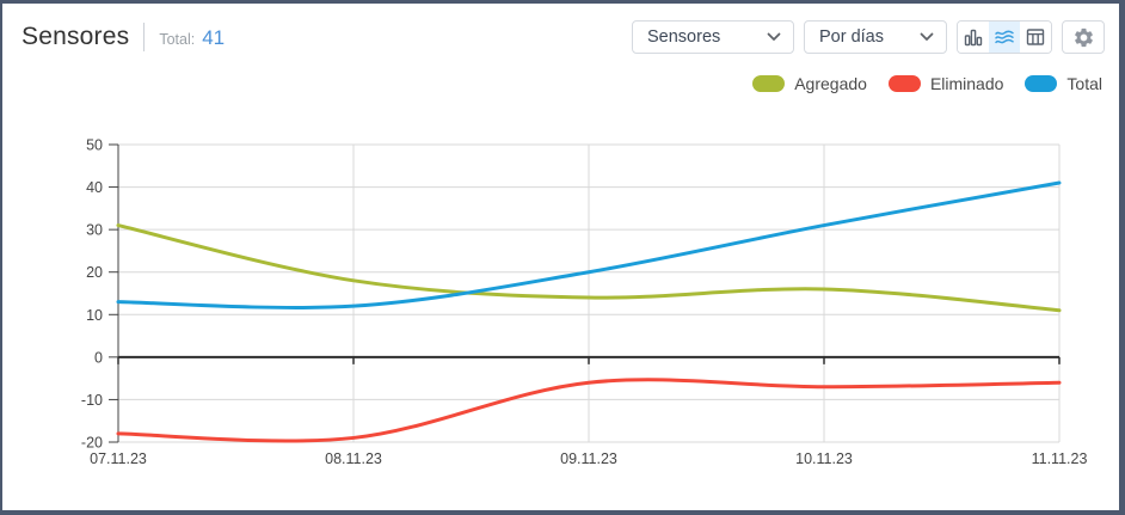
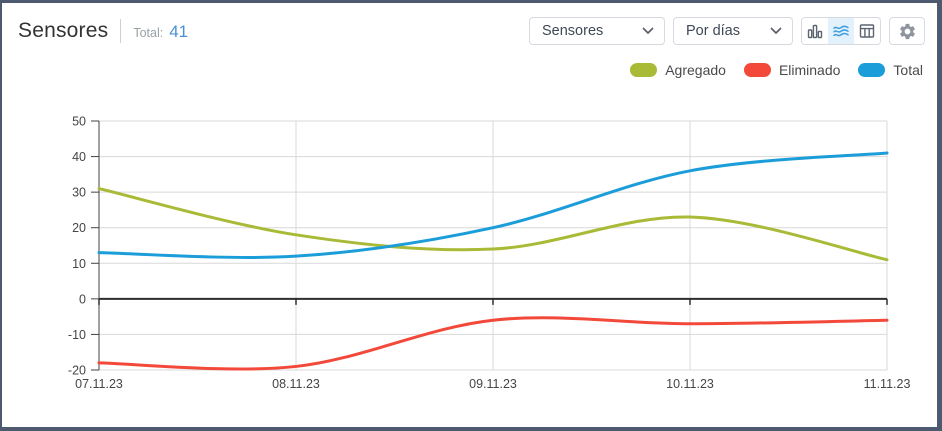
Agregado/10.11.23: 16 -> 23
Total/10.11.23: 31 -> 36
